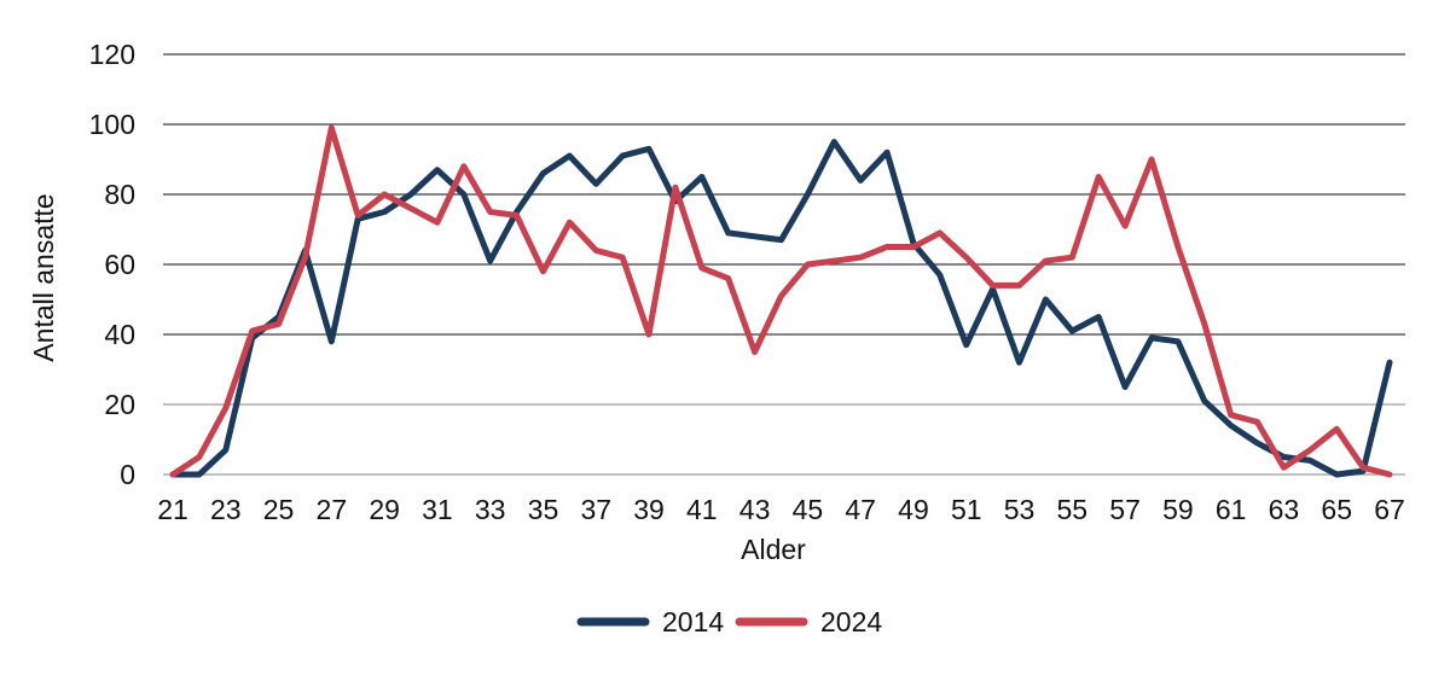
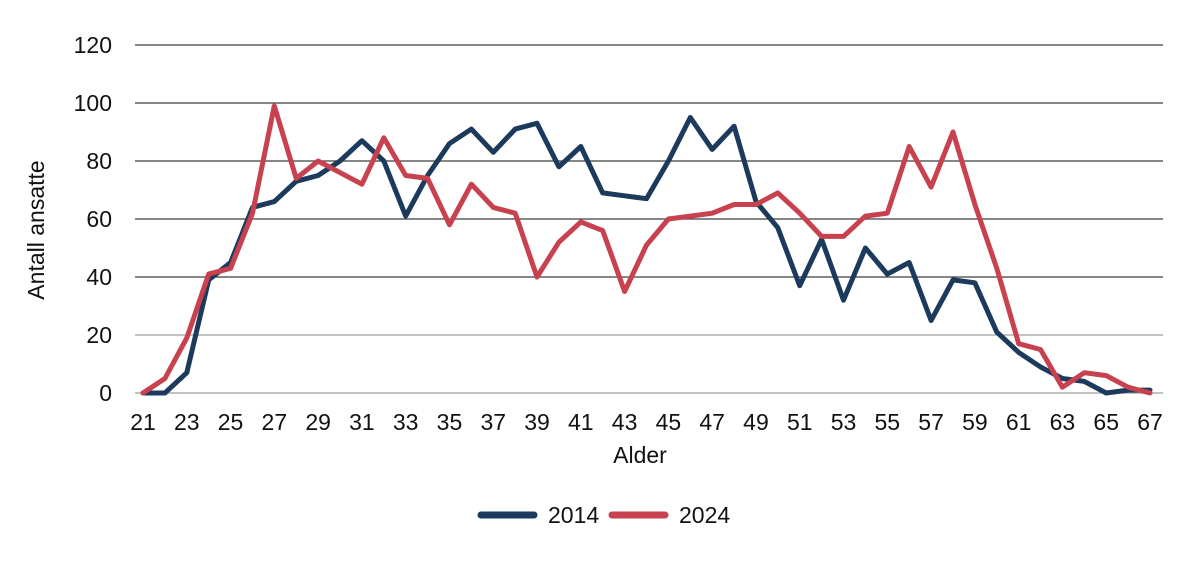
2014/27: 38 -> 66
2024/40: 82 -> 52
2024/65: 13 -> 6
2014/67: 32 -> 1
